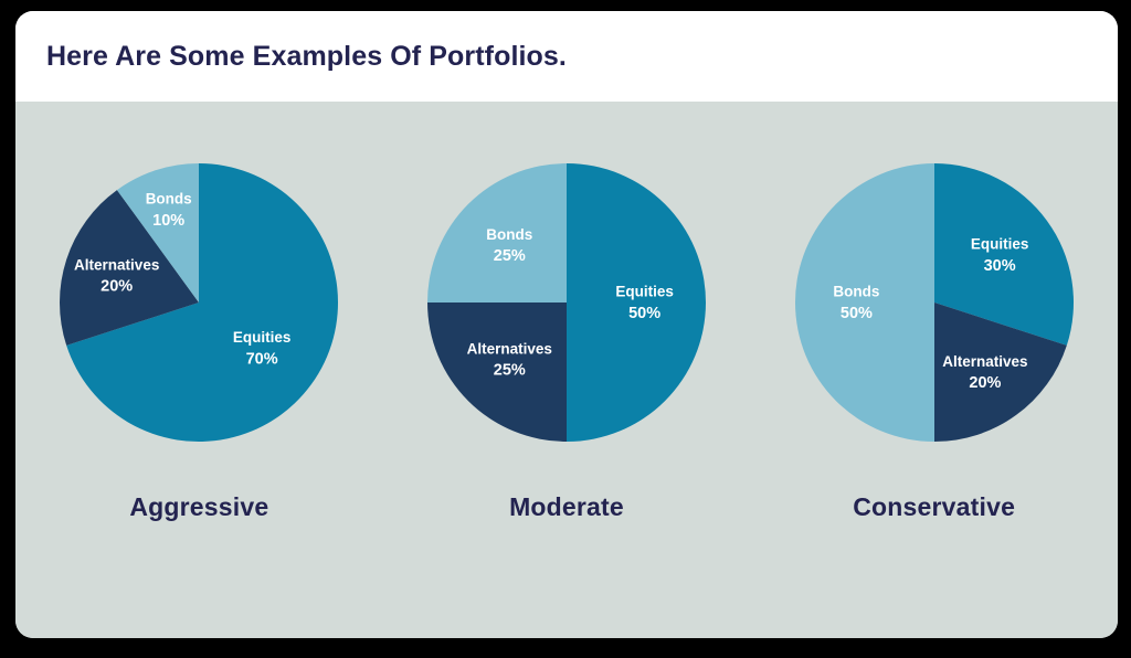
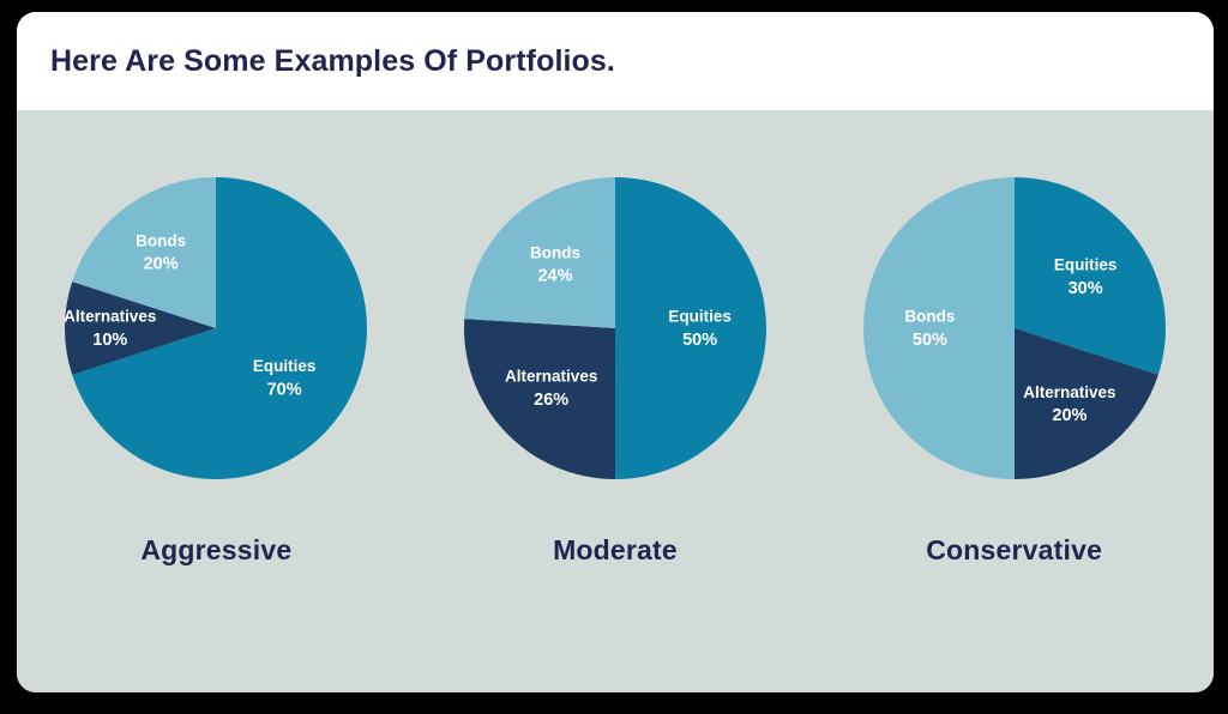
Aggressive/Alternatives: 20% -> 10%
Aggressive/Bonds: 10% -> 20%
Moderate/Alternatives: 25% -> 26%
Moderate/Bonds: 25% -> 24%
